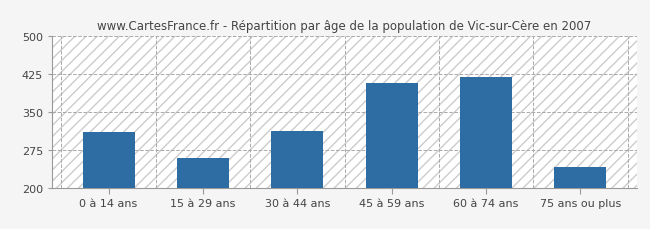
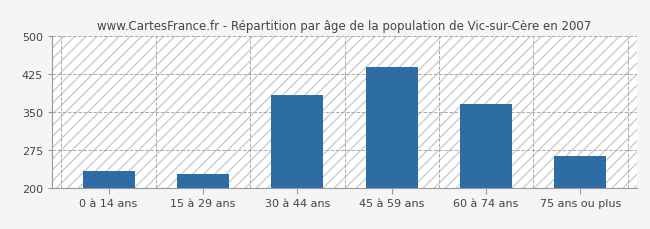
0 à 14 ans: 310 -> 232
15 à 29 ans: 258 -> 227
30 à 44 ans: 312 -> 383
45 à 59 ans: 406 -> 438
60 à 74 ans: 418 -> 365
75 ans ou plus: 240 -> 262
